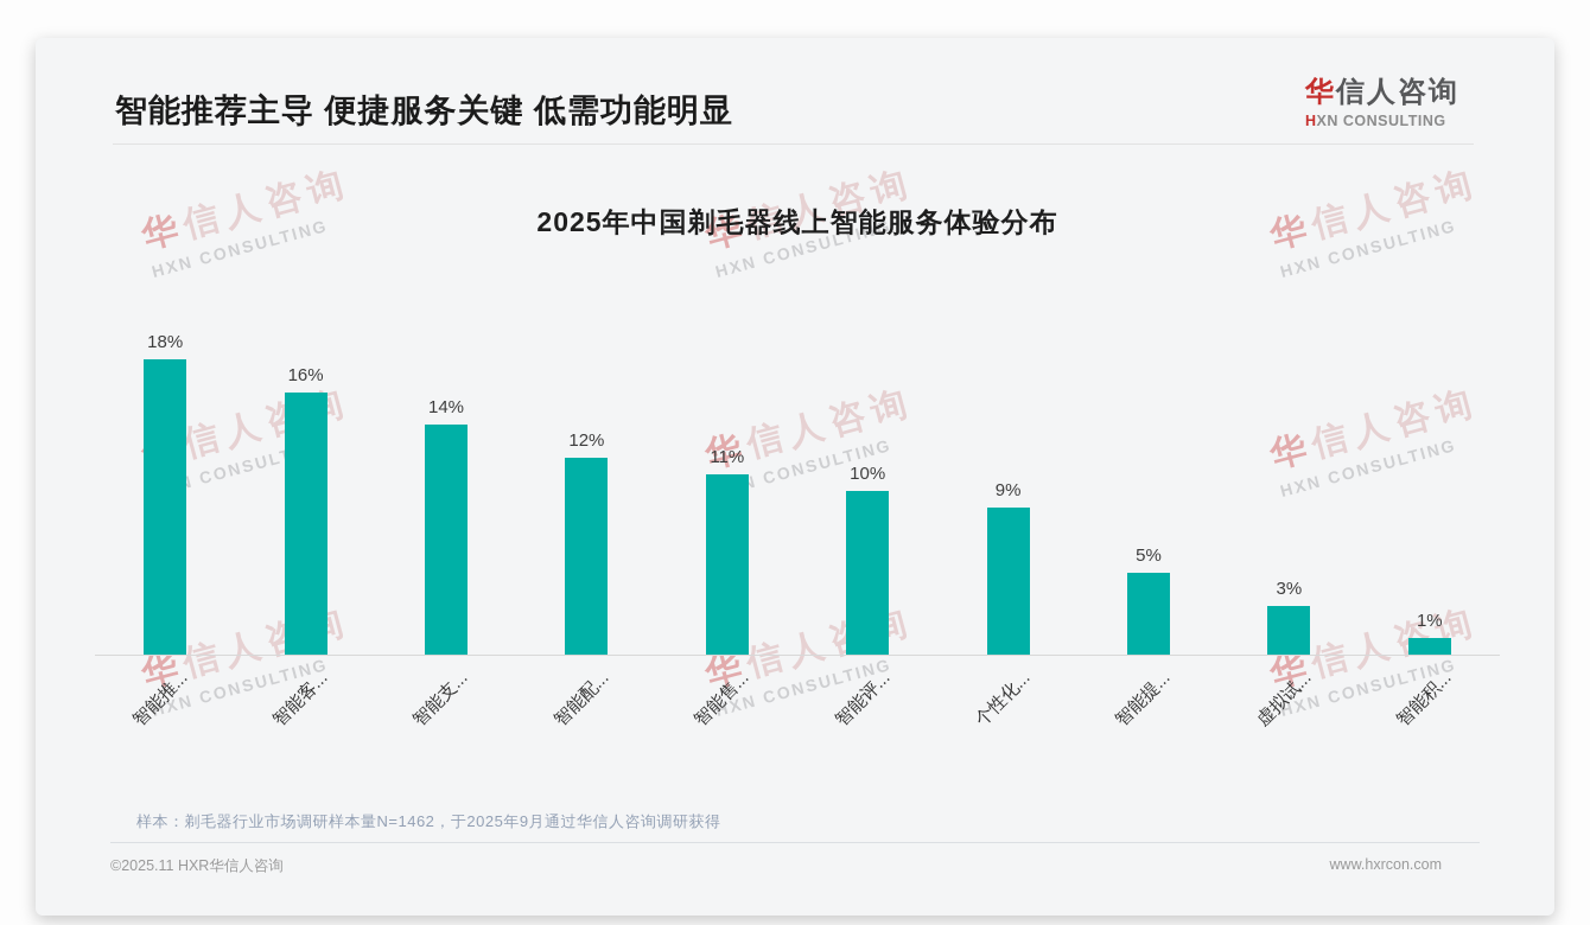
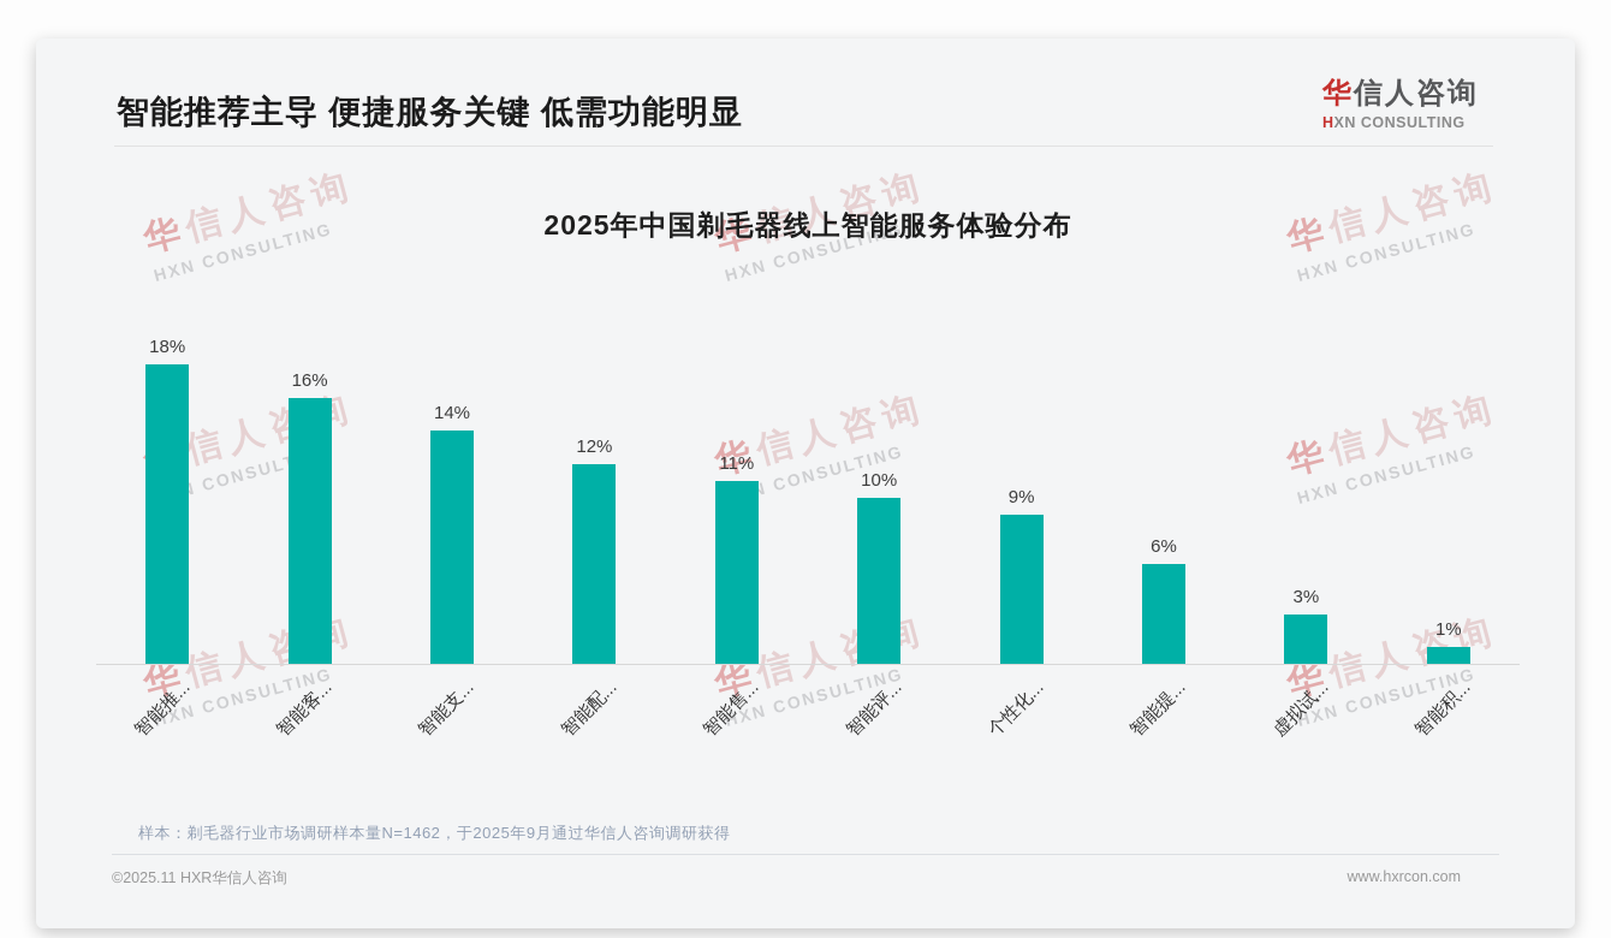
智能提...: 5% -> 6%
